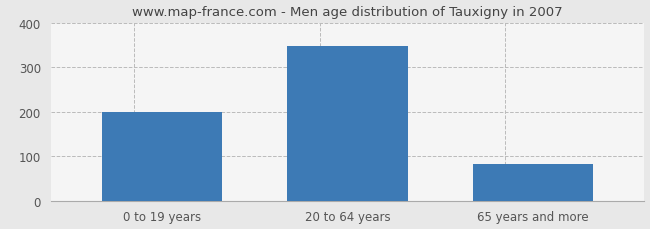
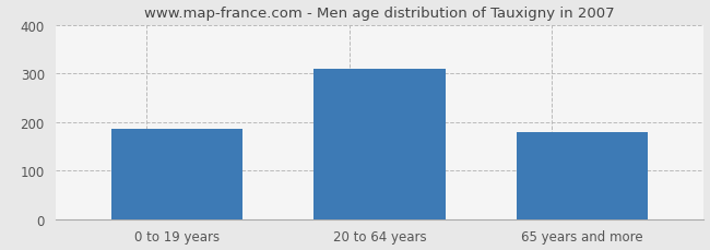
0 to 19 years: 199 -> 185
20 to 64 years: 348 -> 310
65 years and more: 82 -> 180
